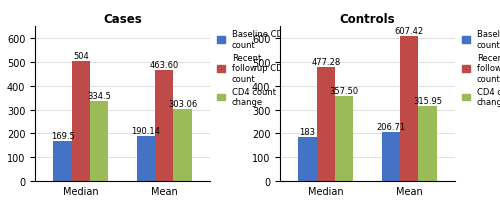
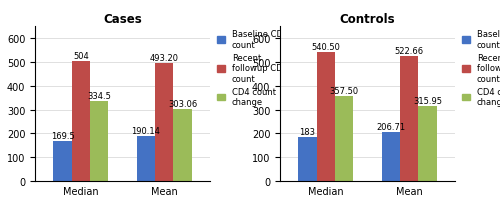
Cases/Recent followup CD4 count/Mean: 463.60 -> 493.20
Controls/Recent followup CD4 count/Median: 477.28 -> 540.50
Controls/Recent followup CD4 count/Mean: 607.42 -> 522.66
